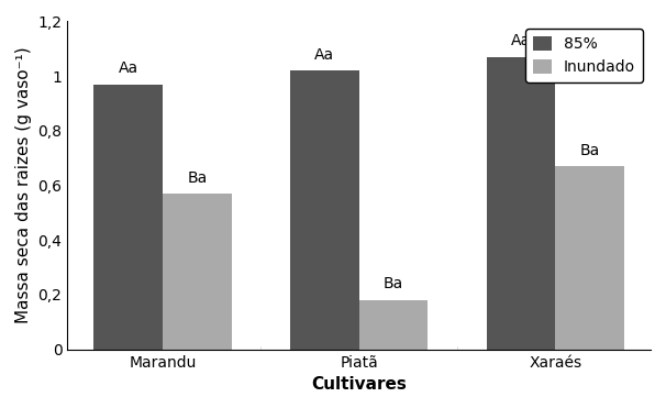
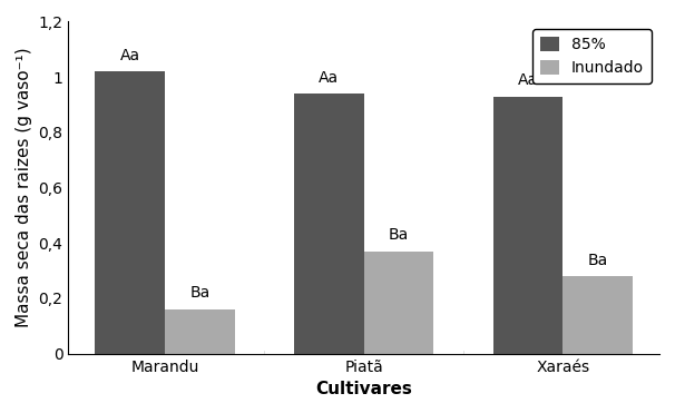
85%/Marandu: 0,97 -> 1,02
Inundado/Marandu: 0,57 -> 0,16
85%/Piatã: 1,02 -> 0,94
Inundado/Piatã: 0,18 -> 0,37
85%/Xaraés: 1,07 -> 0,93
Inundado/Xaraés: 0,67 -> 0,28
